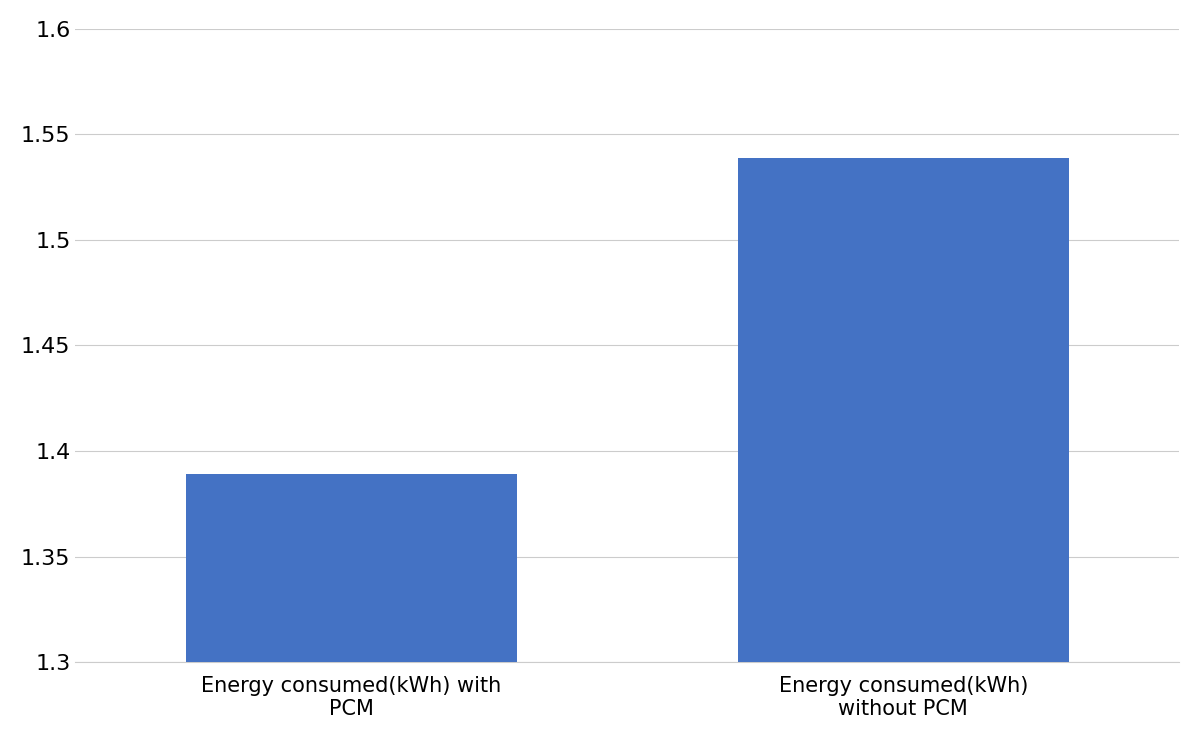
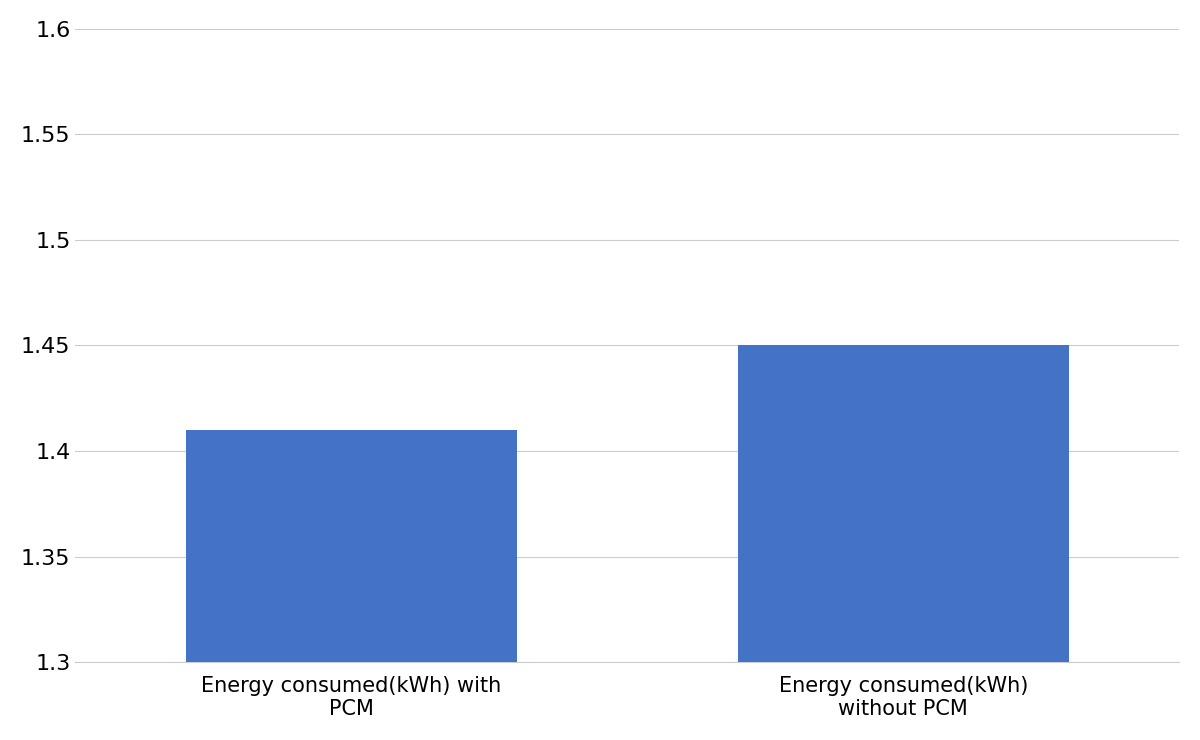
Energy consumed(kWh) with PCM: 1.389 -> 1.410
Energy consumed(kWh) without PCM: 1.539 -> 1.450
